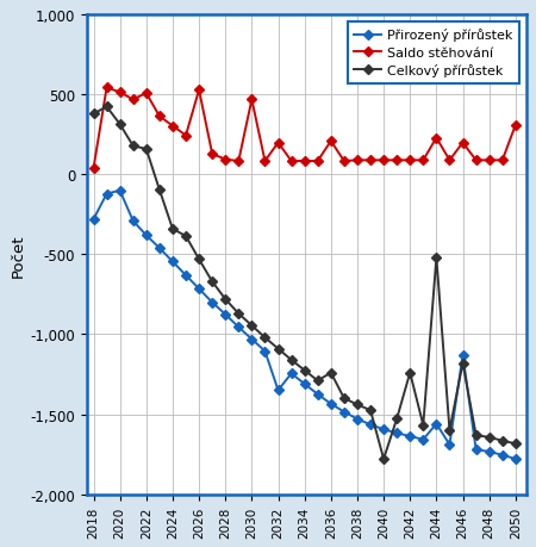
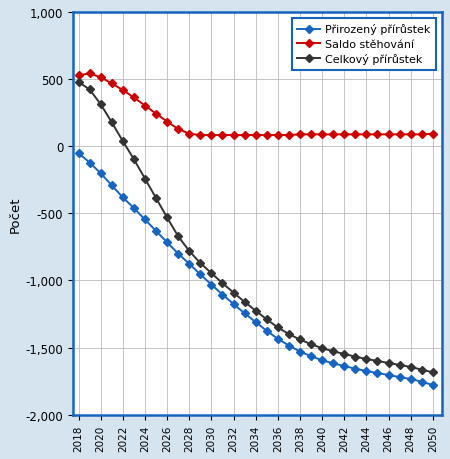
Přirozený přírůstek/2018: -280 -> -50
Saldo stěhování/2018: 40 -> 530
Celkový přírůstek/2018: 380 -> 480
Přirozený přírůstek/2020: -100 -> -200
Saldo stěhování/2022: 510 -> 420
Celkový přírůstek/2022: 160 -> 40
Celkový přírůstek/2024: -340 -> -240
Saldo stěhování/2026: 530 -> 180
Saldo stěhování/2030: 470 -> 80
Přirozený přírůstek/2032: -1,350 -> -1,180
Saldo stěhování/2032: 200 -> 80
Saldo stěhování/2036: 210 -> 80
Celkový přírůstek/2036: -1,240 -> -1,350
Celkový přírůstek/2040: -1,780 -> -1,500
Celkový přírůstek/2042: -1,240 -> -1,550
Přirozený přírůstek/2044: -1,560 -> -1,680
Saldo stěhování/2044: 230 -> 90
Celkový přírůstek/2044: -520 -> -1,580
Přirozený přírůstek/2046: -1,130 -> -1,700
Saldo stěhování/2046: 200 -> 90
Celkový přírůstek/2046: -1,180 -> -1,620
Saldo stěhování/2050: 310 -> 100
